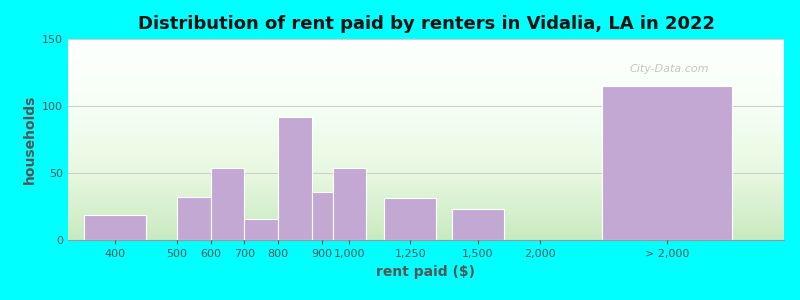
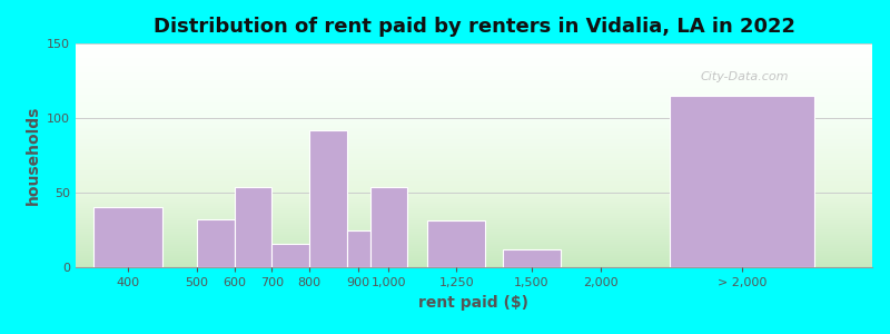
400: 19 -> 40
900: 36 -> 25
1,500: 23 -> 12
